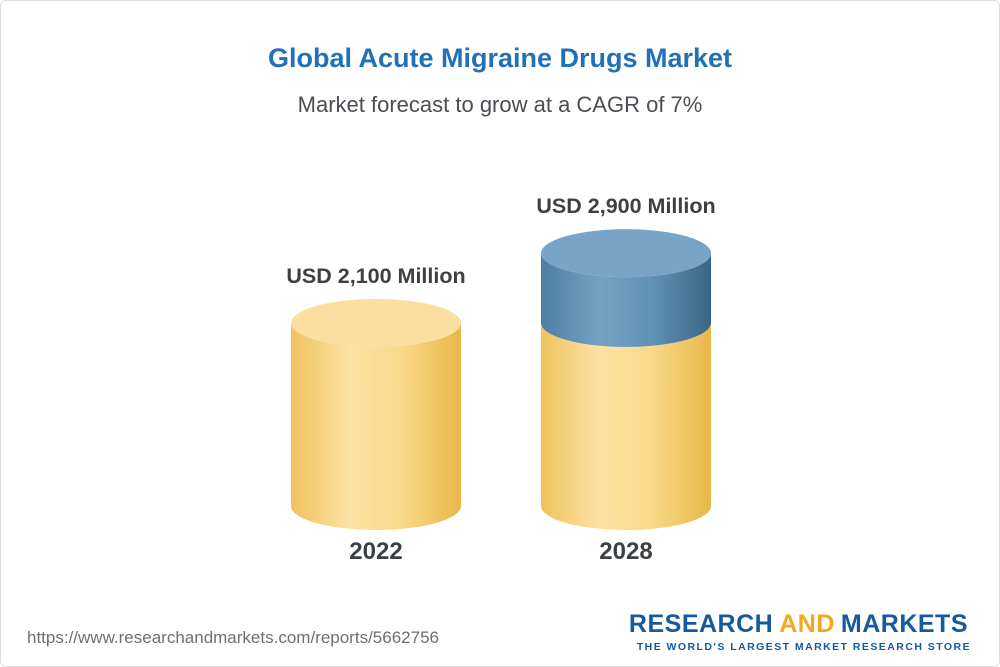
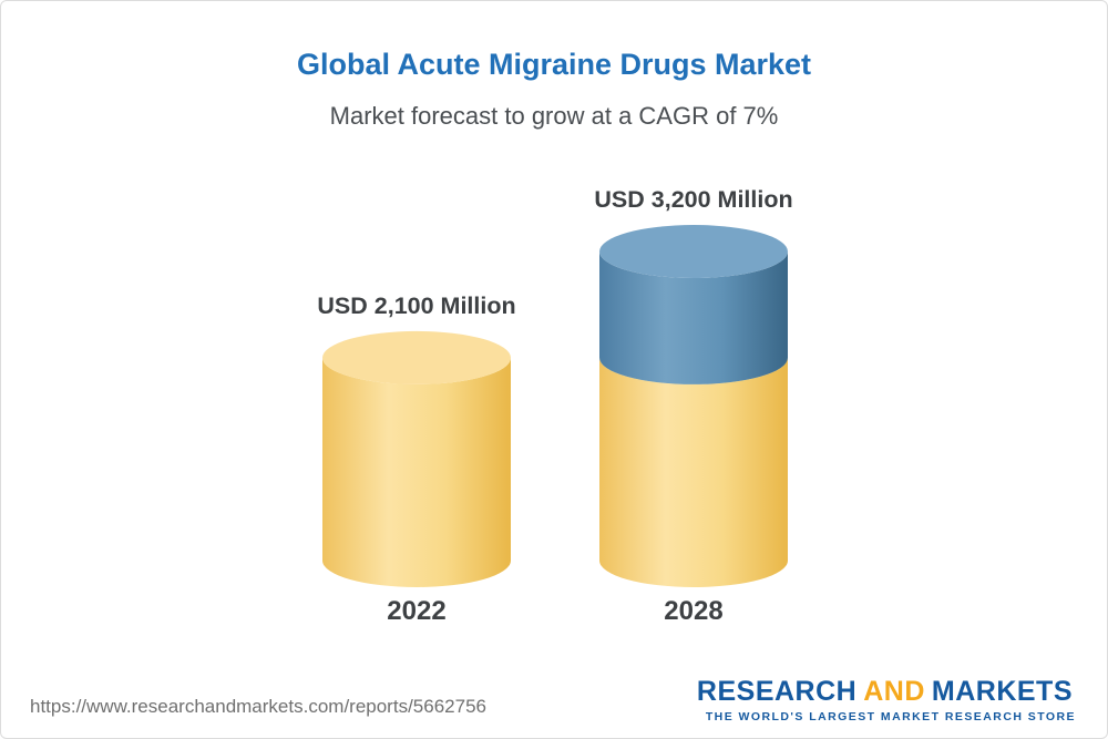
2028: 2,900 -> 3,200
